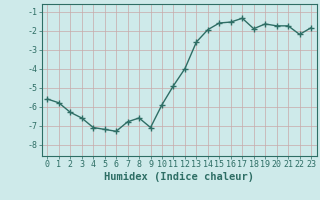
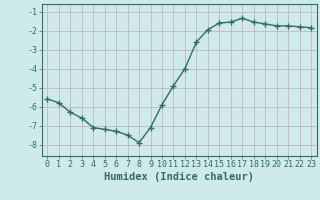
7: -6.8 -> -7.5
8: -6.6 -> -7.9
18: -1.9 -> -1.6
22: -2.2 -> -1.8
